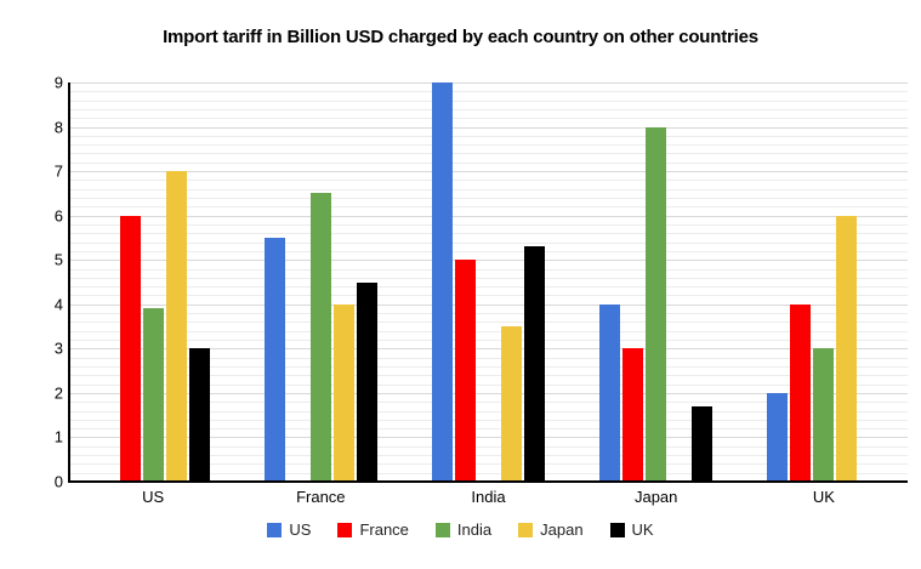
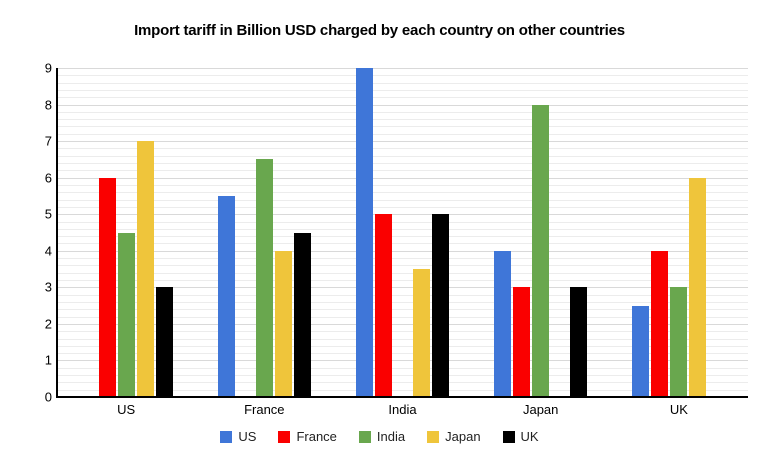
India/US: 3.9 -> 4.5
UK/India: 5.3 -> 5.0
UK/Japan: 1.7 -> 3.0
US/UK: 2.0 -> 2.5
